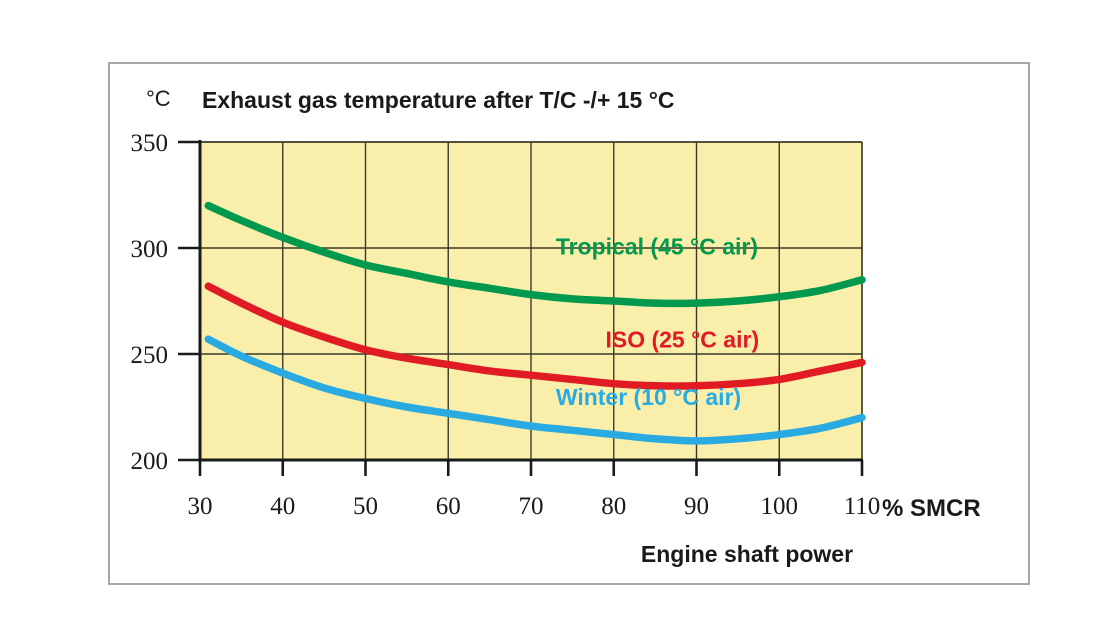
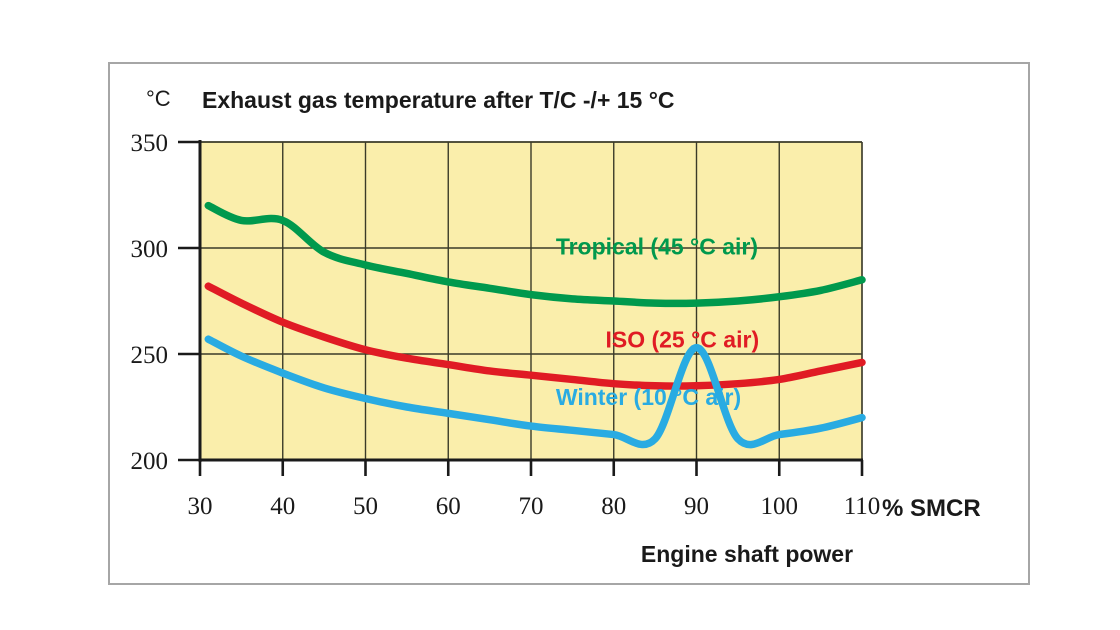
Tropical (45 °C air)/40: 305 -> 313
Winter (10 °C air)/90: 209 -> 253
